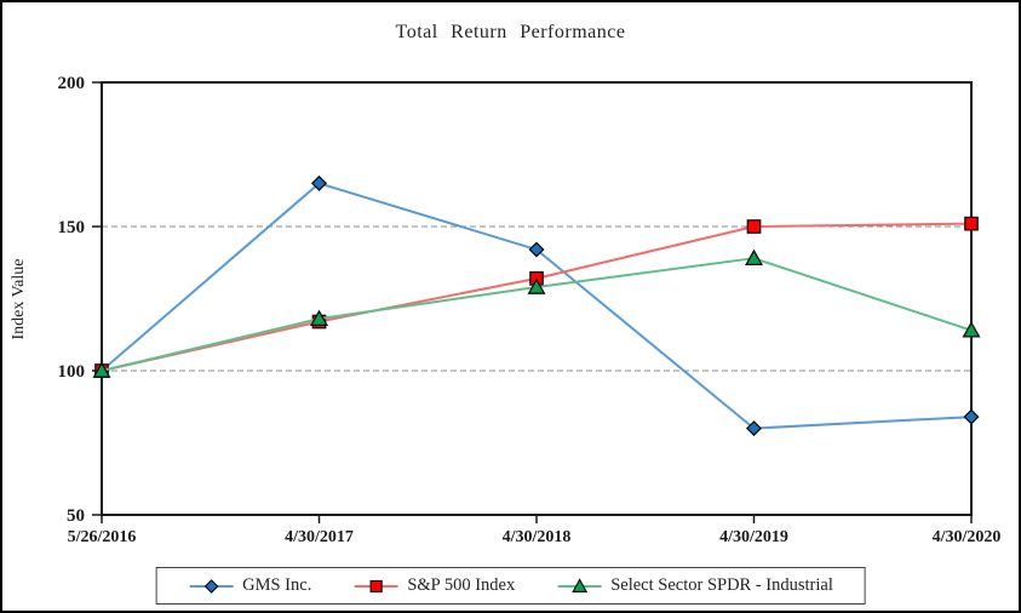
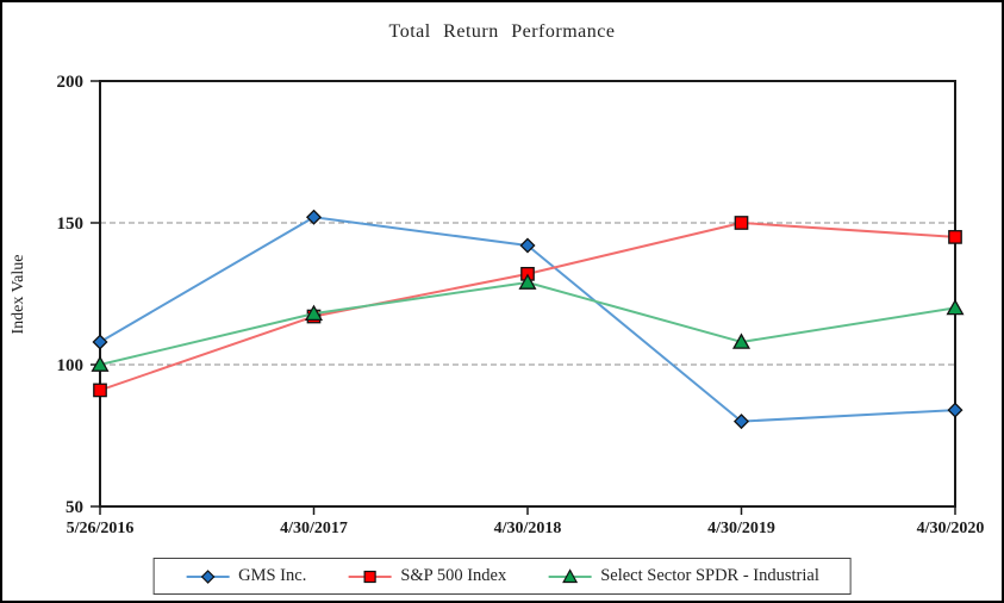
GMS Inc./5/26/2016: 100 -> 108
S&P 500 Index/5/26/2016: 100 -> 91
GMS Inc./4/30/2017: 165 -> 152
Select Sector SPDR - Industrial/4/30/2019: 139 -> 108
S&P 500 Index/4/30/2020: 151 -> 145
Select Sector SPDR - Industrial/4/30/2020: 114 -> 120
